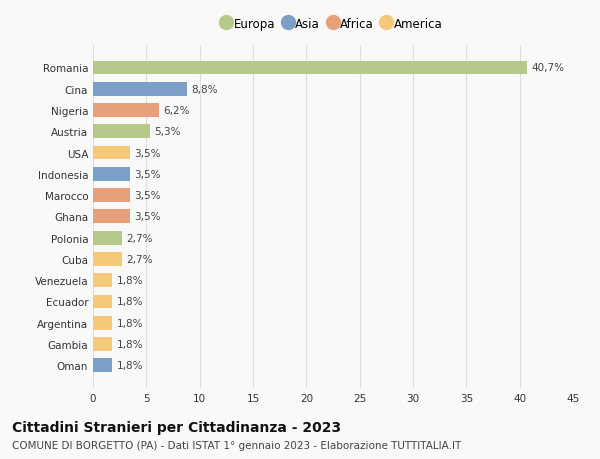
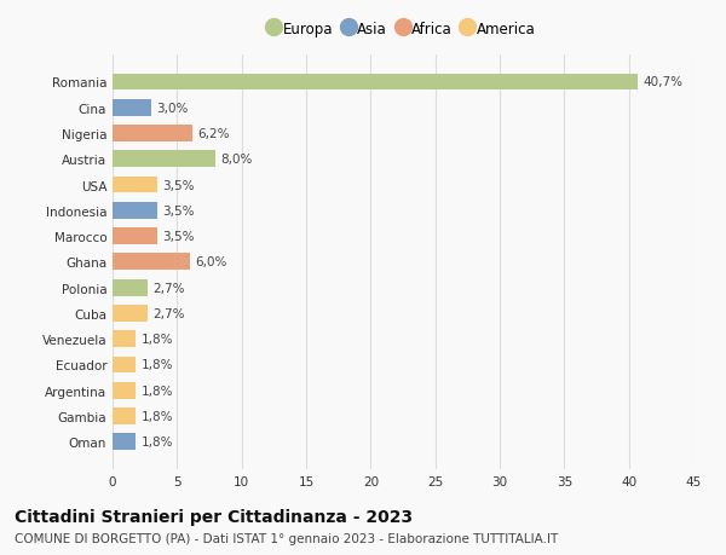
Cina: 8,8% -> 3,0%
Austria: 5,3% -> 8,0%
Ghana: 3,5% -> 6,0%
